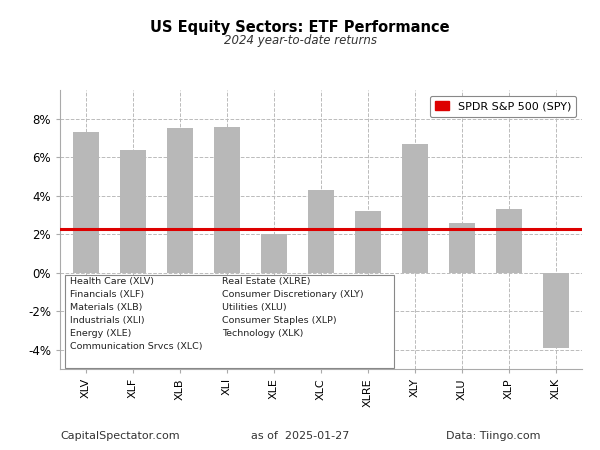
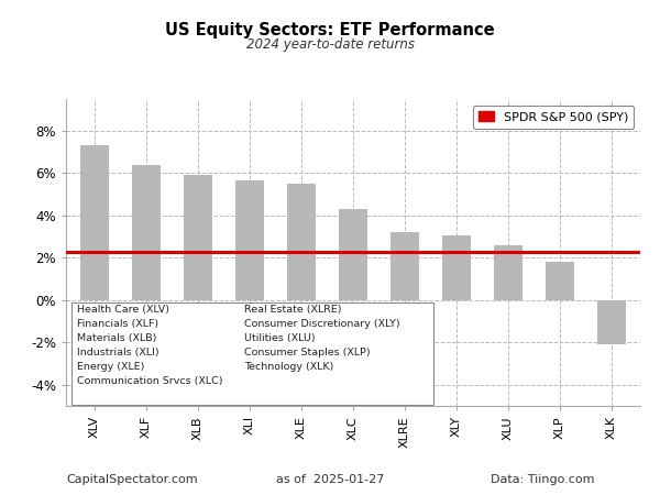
XLB: 7.5% -> 5.9%
XLI: 7.6% -> 5.7%
XLE: 2.0% -> 5.5%
XLY: 6.7% -> 3.0%
XLP: 3.3% -> 1.8%
XLK: -3.9% -> -2.1%
